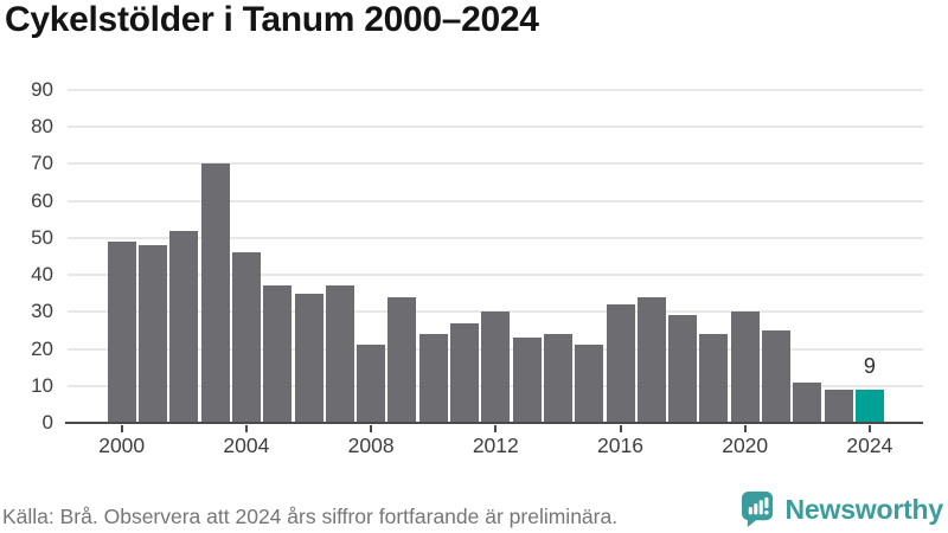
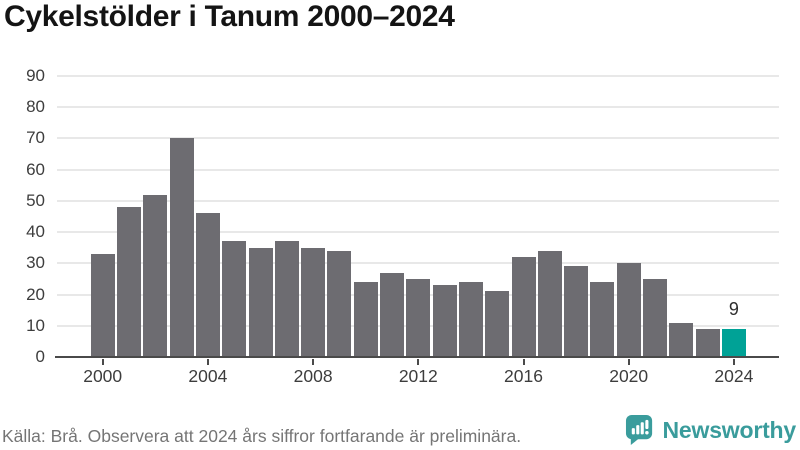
2000: 49 -> 33
2008: 21 -> 35
2012: 30 -> 25
